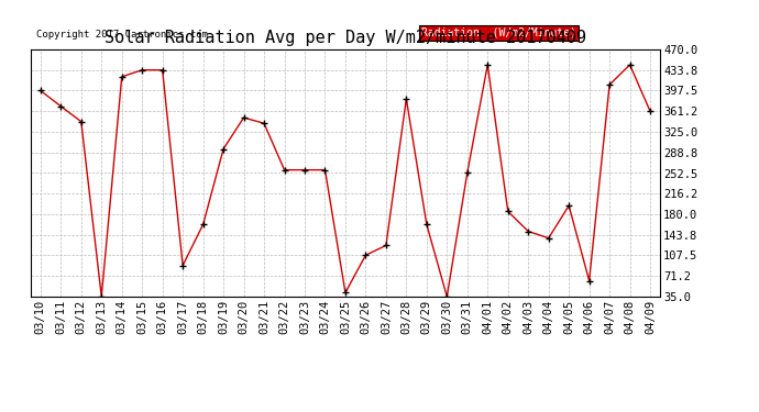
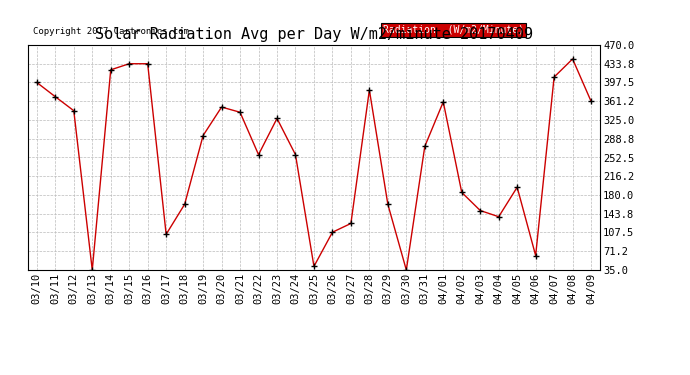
03/17: 90 -> 104
03/23: 258 -> 328
03/31: 253 -> 274
04/01: 443 -> 360
